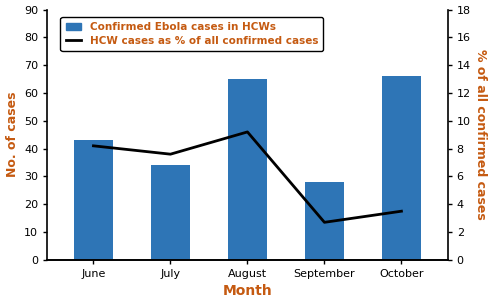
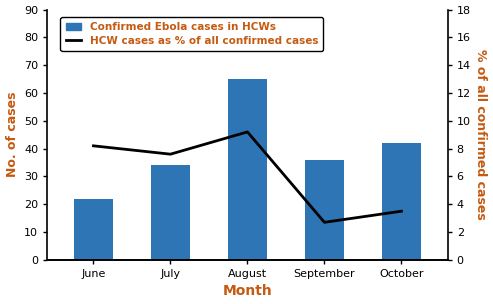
Confirmed Ebola cases in HCWs/June: 43 -> 22
Confirmed Ebola cases in HCWs/September: 28 -> 36
Confirmed Ebola cases in HCWs/October: 66 -> 42
